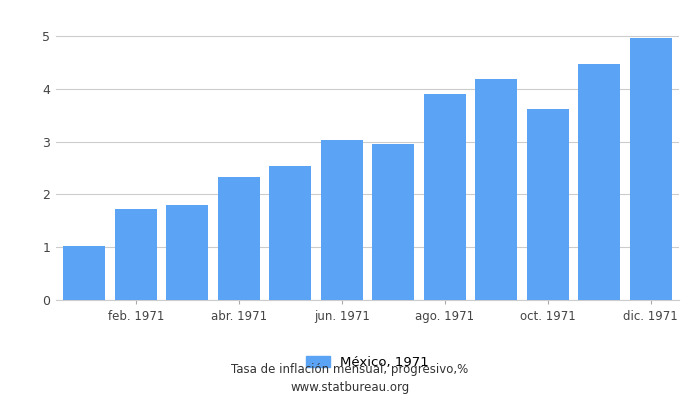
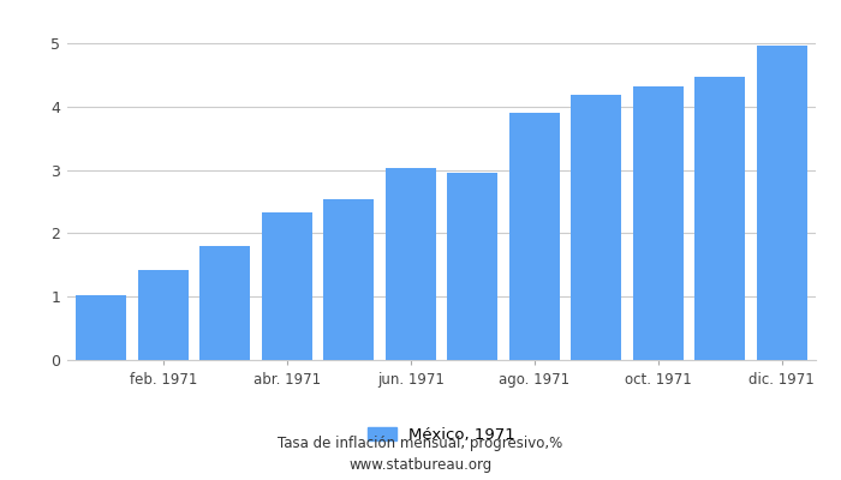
feb. 1971: 1.72 -> 1.42
oct. 1971: 3.62 -> 4.32
